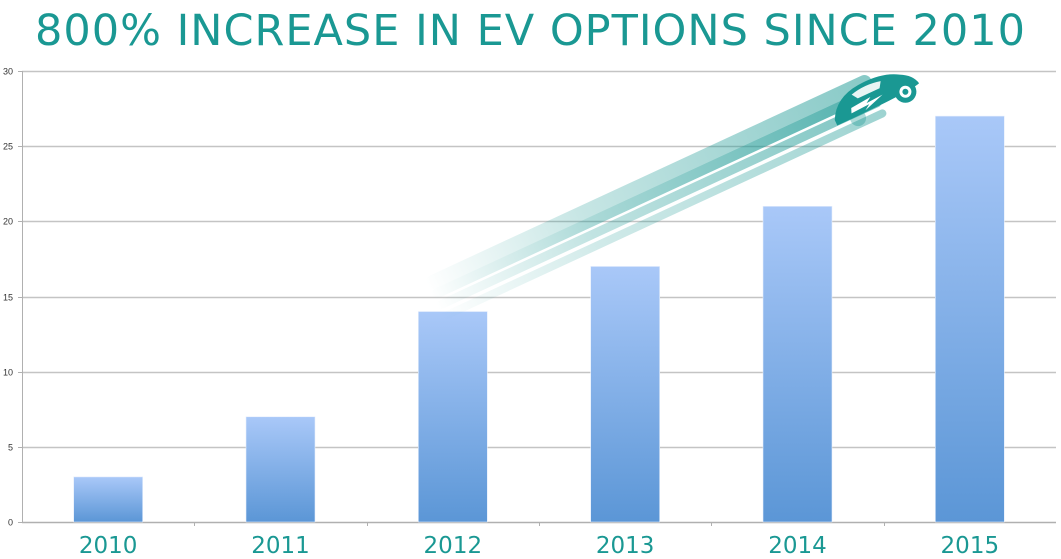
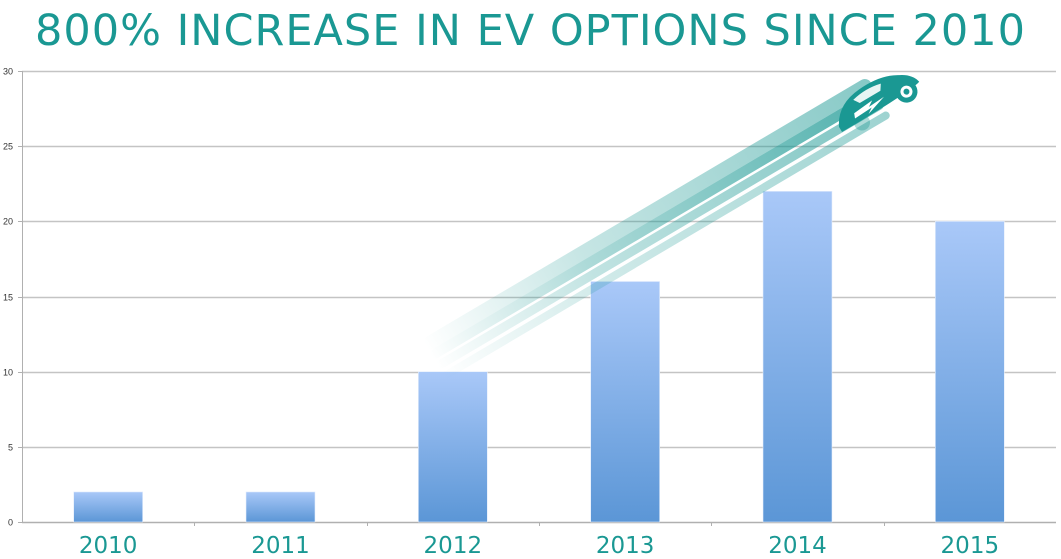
2010: 3 -> 2
2011: 7 -> 2
2012: 14 -> 10
2013: 17 -> 16
2014: 21 -> 22
2015: 27 -> 20
